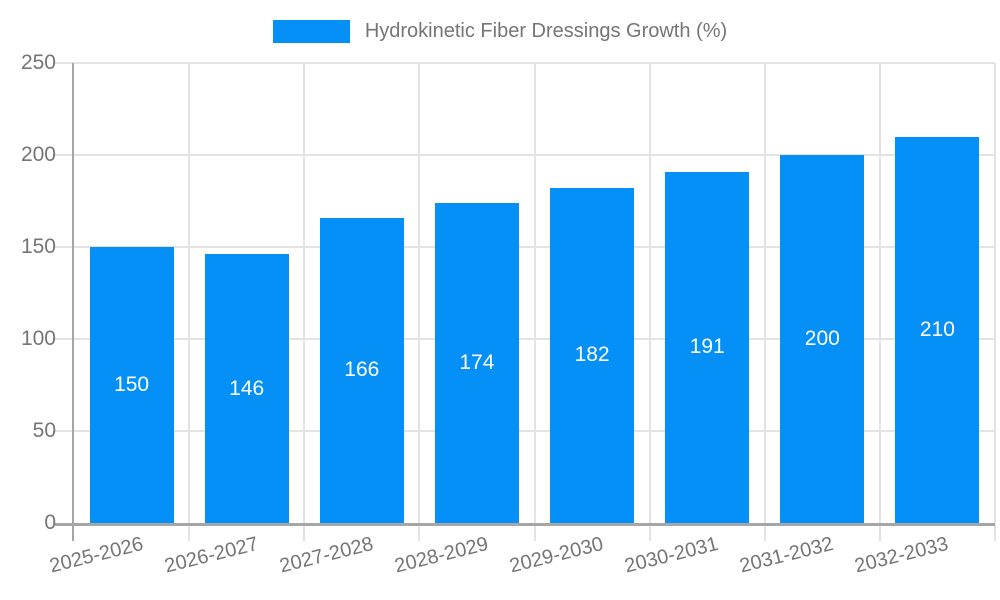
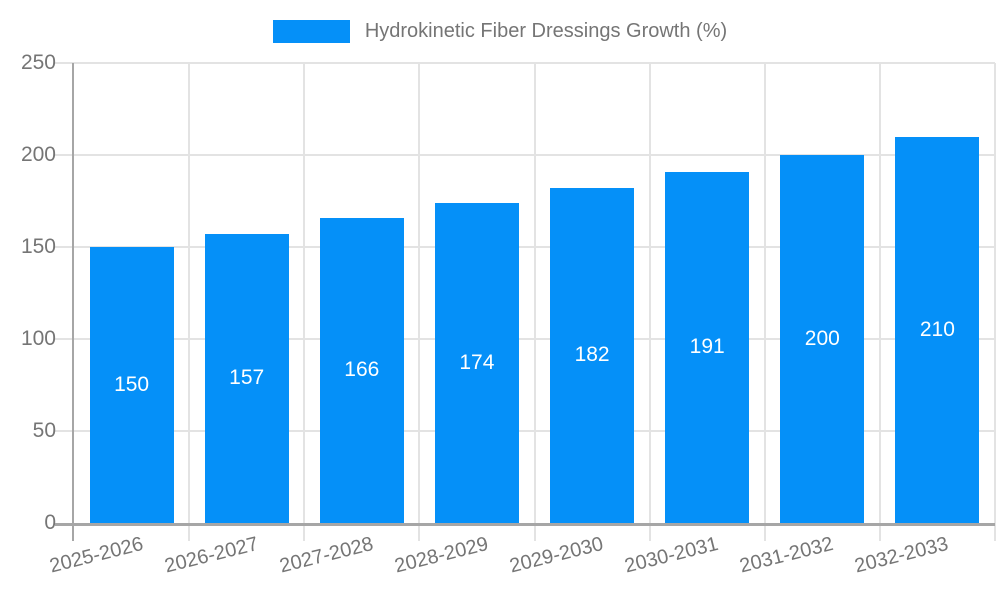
2026-2027: 146 -> 157
